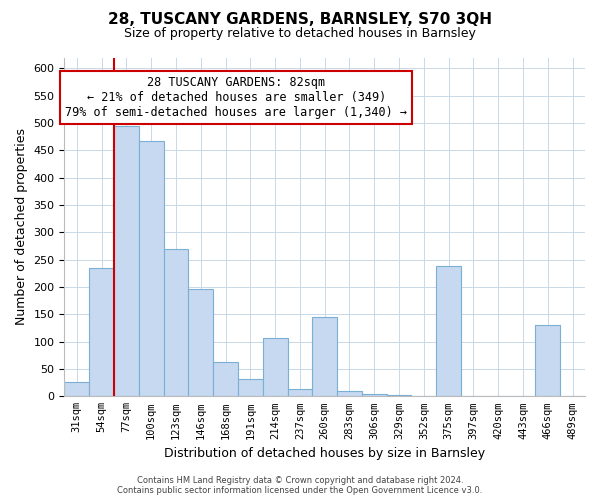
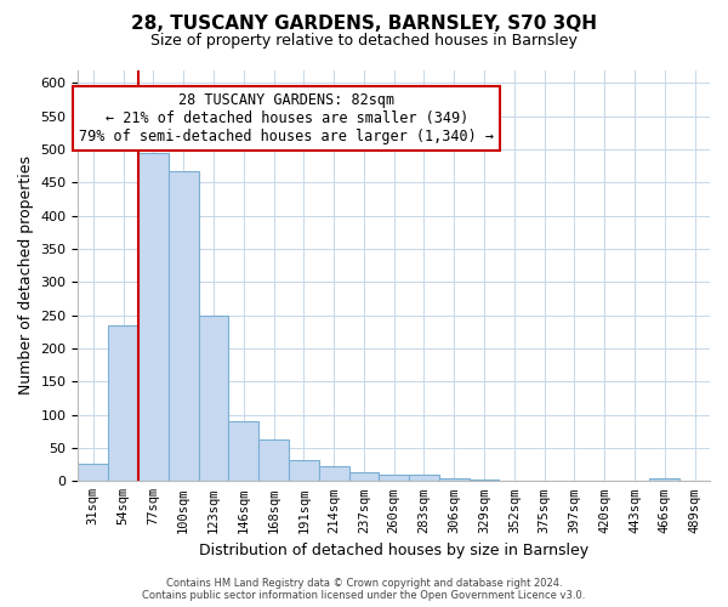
123sqm: 270 -> 250
146sqm: 196 -> 90
214sqm: 106 -> 23
260sqm: 146 -> 10
375sqm: 238 -> 1
466sqm: 130 -> 5
